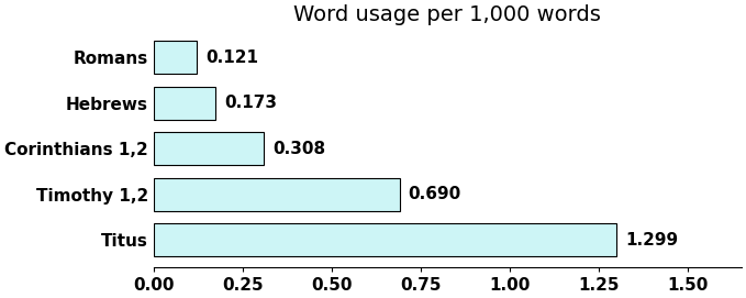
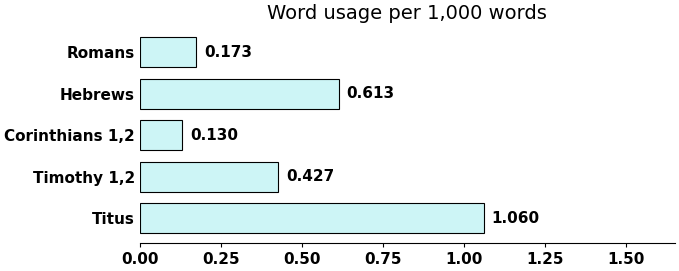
Romans: 0.121 -> 0.173
Hebrews: 0.173 -> 0.613
Corinthians 1,2: 0.308 -> 0.130
Timothy 1,2: 0.690 -> 0.427
Titus: 1.299 -> 1.060
